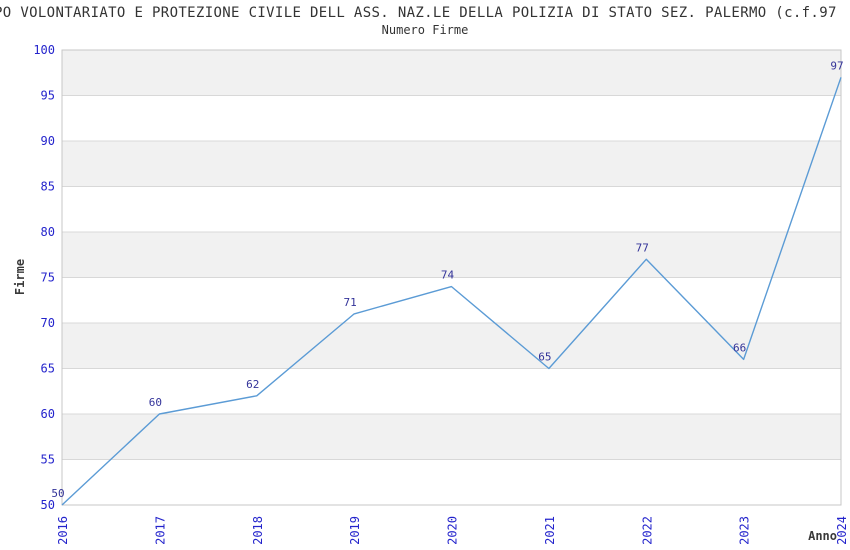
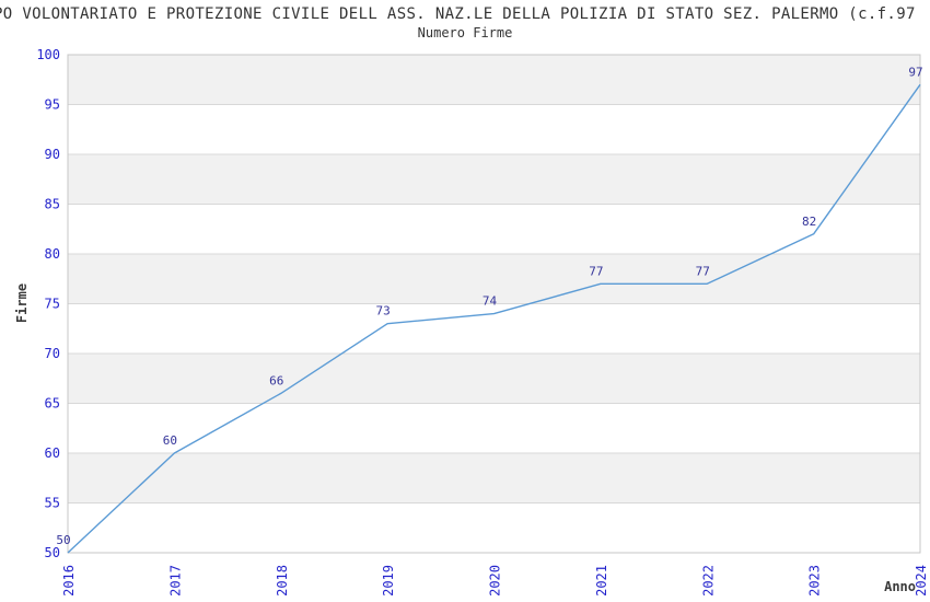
2018: 62 -> 66
2019: 71 -> 73
2021: 65 -> 77
2023: 66 -> 82
